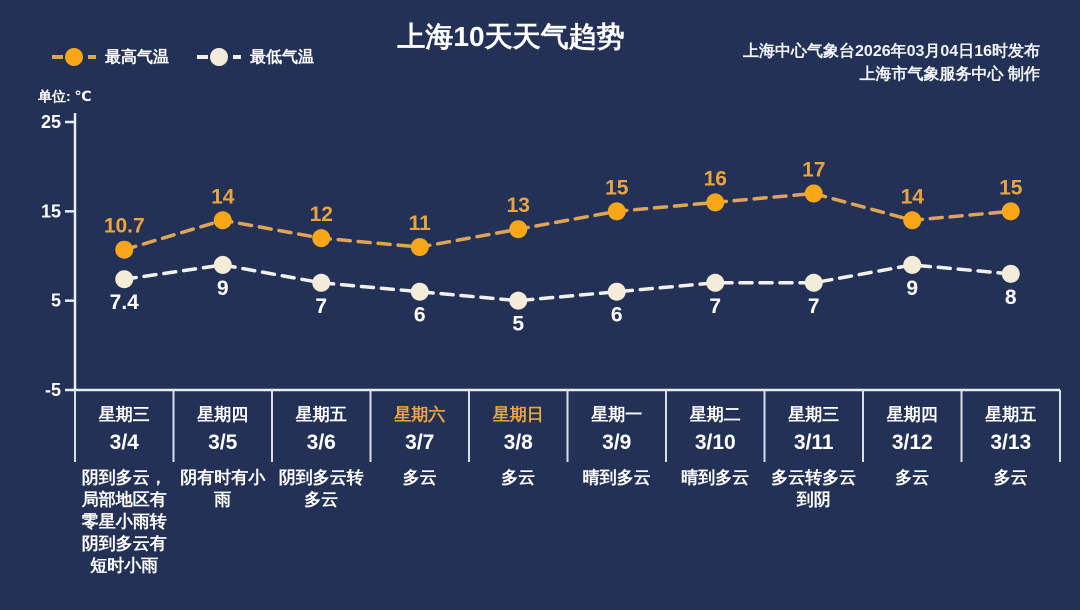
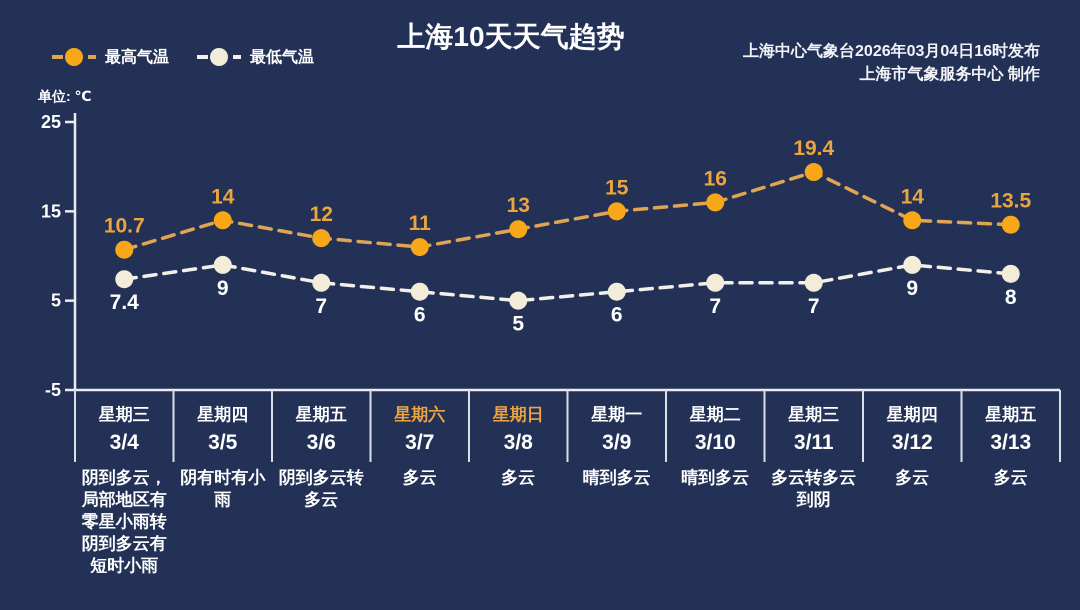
最高气温/3/11: 17 -> 19.4
最高气温/3/13: 15 -> 13.5
